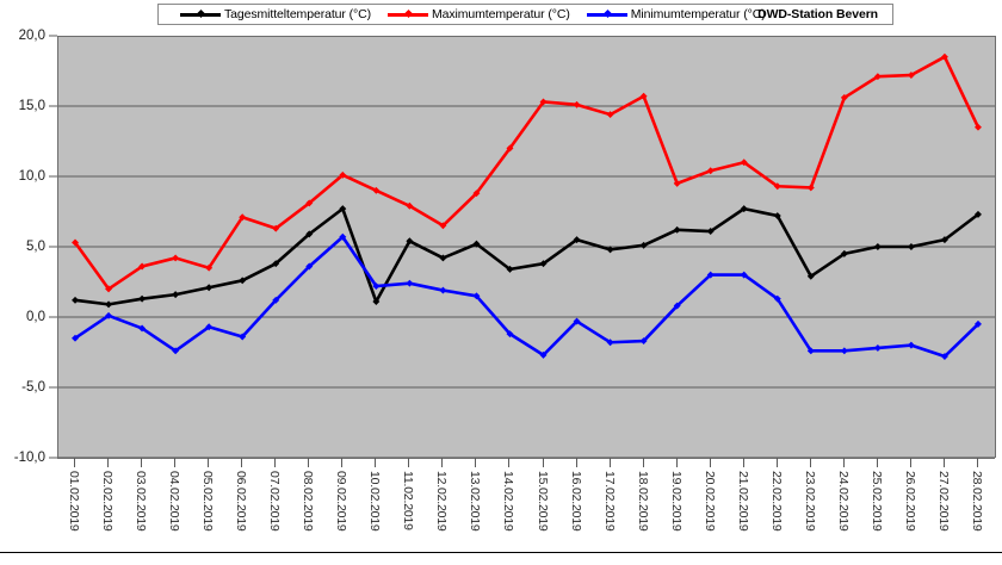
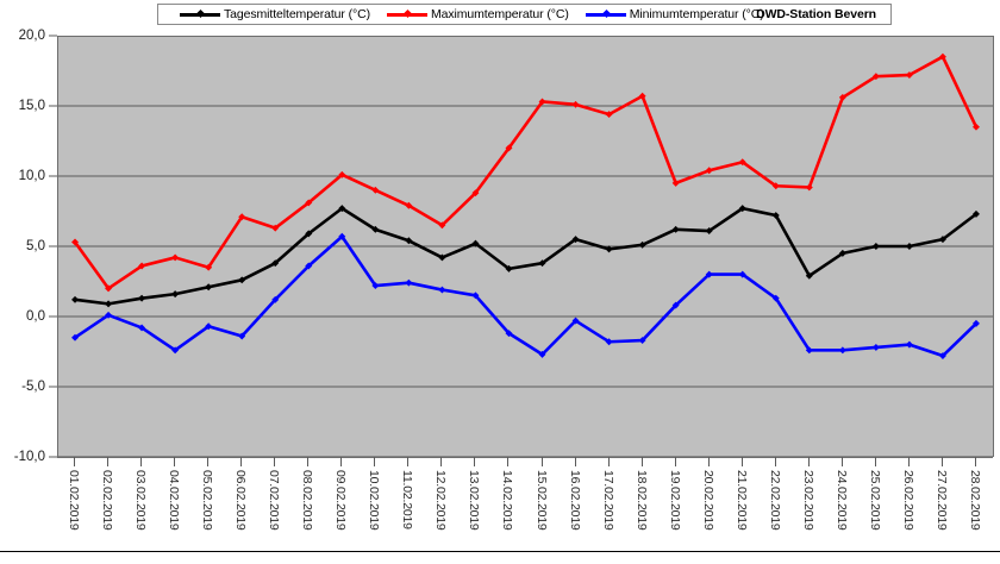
Tagesmitteltemperatur (°C)/10.02.2019: 1,1 -> 6,2
